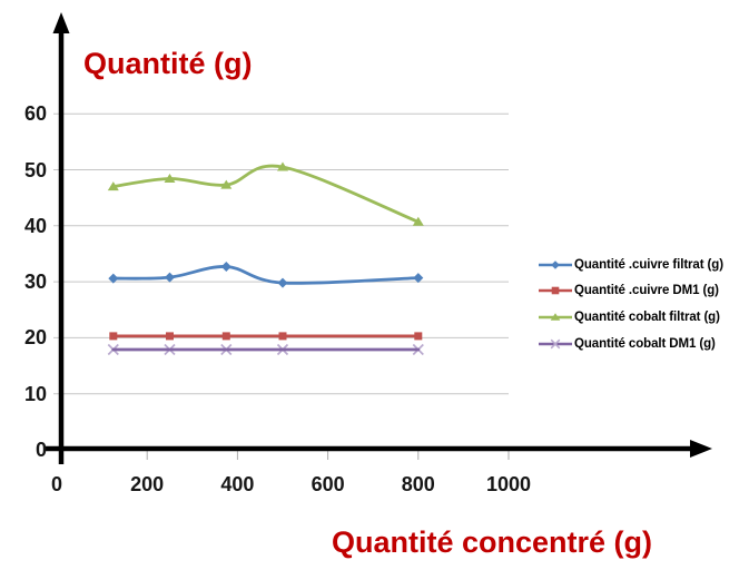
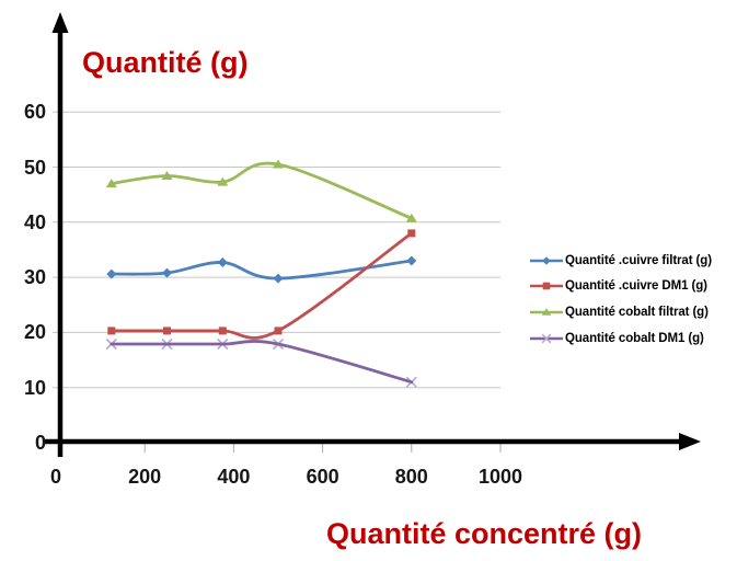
Quantité .cuivre filtrat (g)/800: 31 -> 33
Quantité .cuivre DM1 (g)/800: 20 -> 38
Quantité cobalt DM1 (g)/800: 18 -> 11
